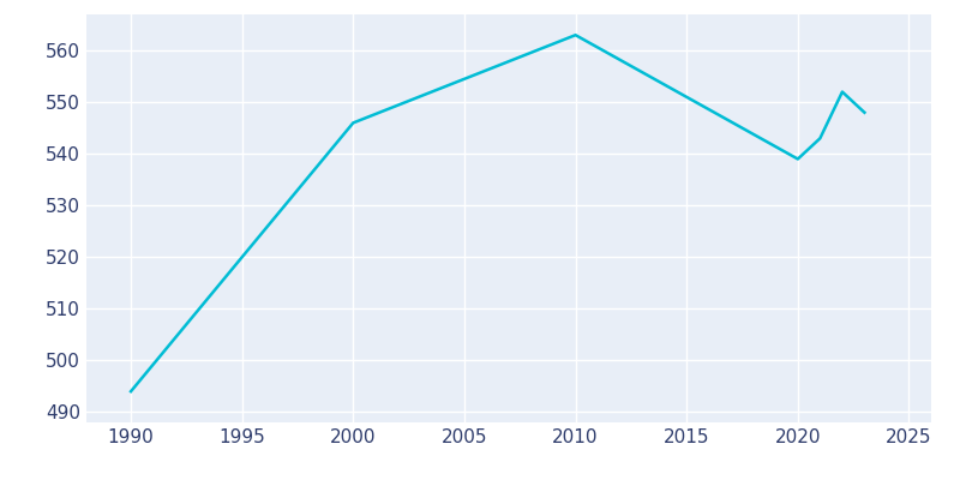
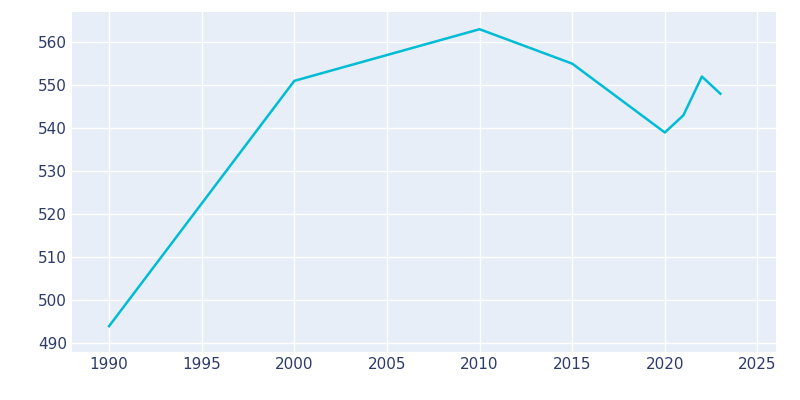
2000: 546 -> 551
2015: 551 -> 555
